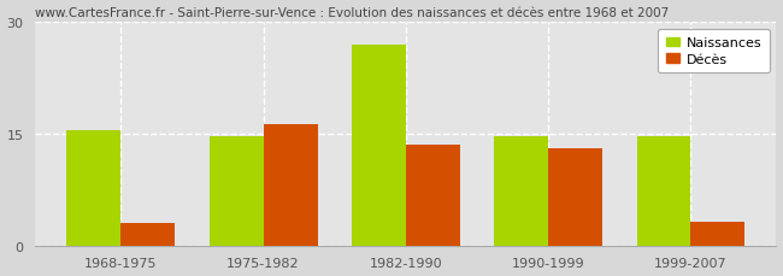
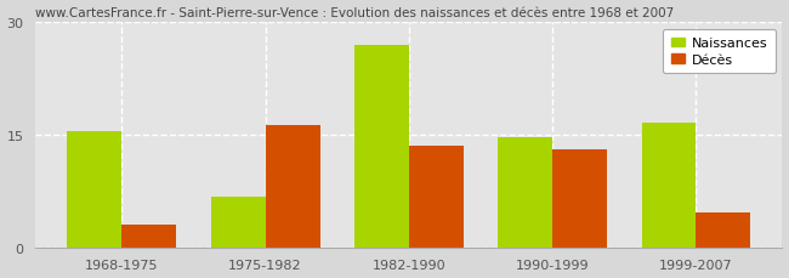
Naissances/1975-1982: 14.7 -> 6.8
Naissances/1999-2007: 14.7 -> 16.6
Décès/1999-2007: 3.2 -> 4.6
